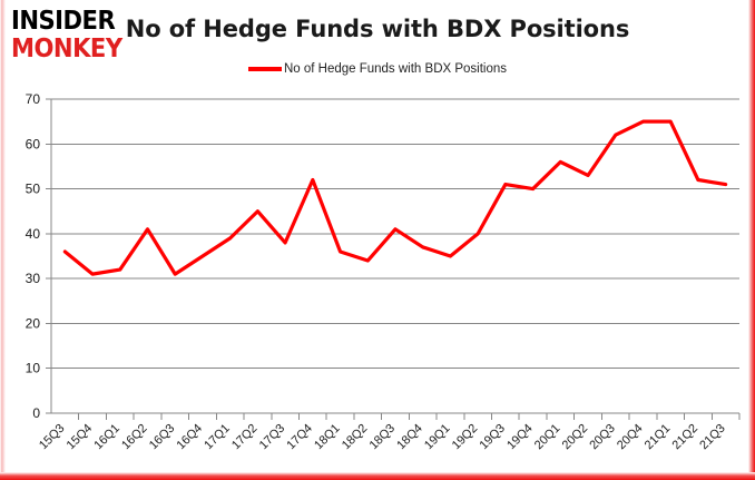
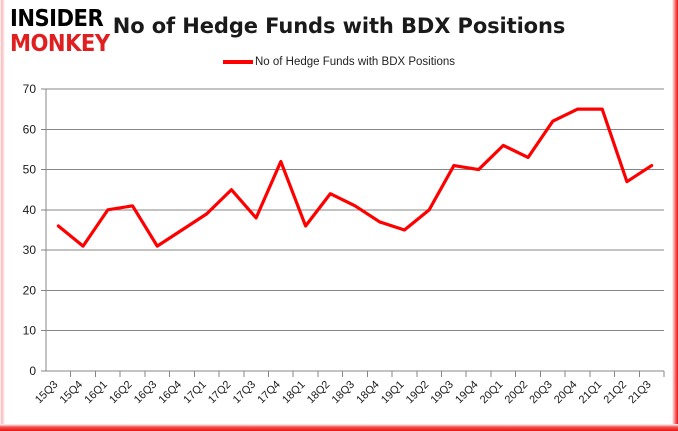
16Q1: 32 -> 40
18Q2: 34 -> 44
21Q2: 52 -> 47
